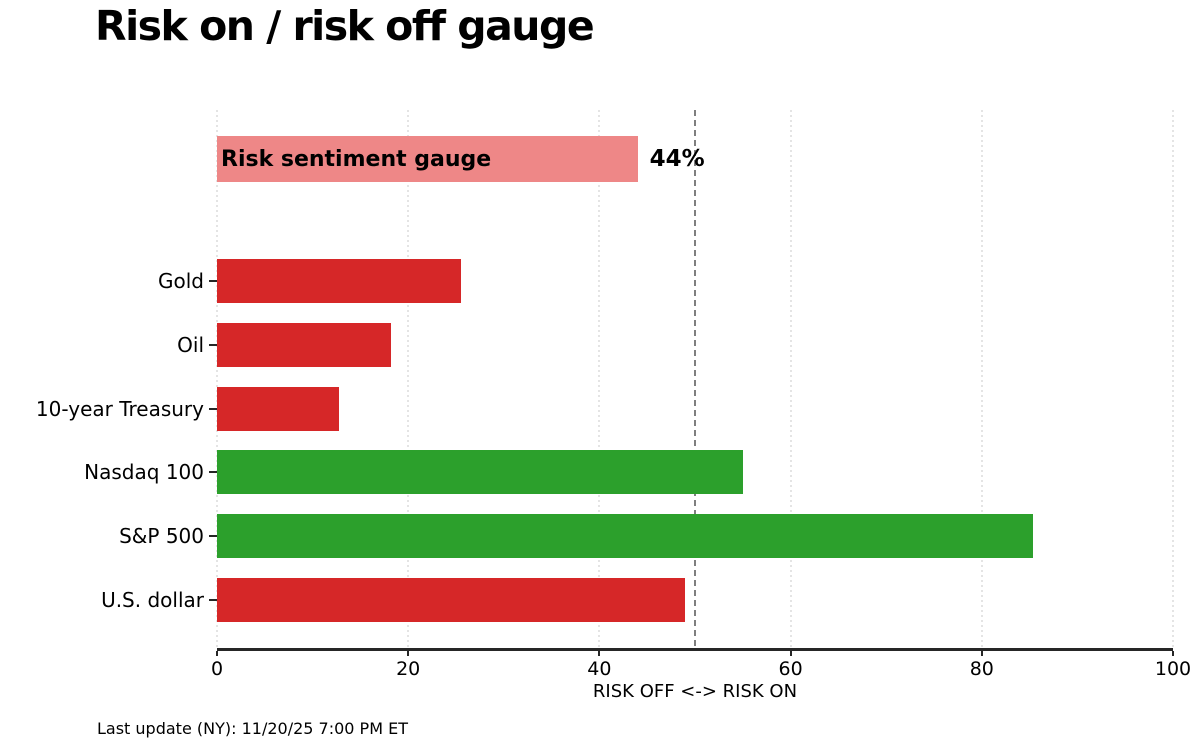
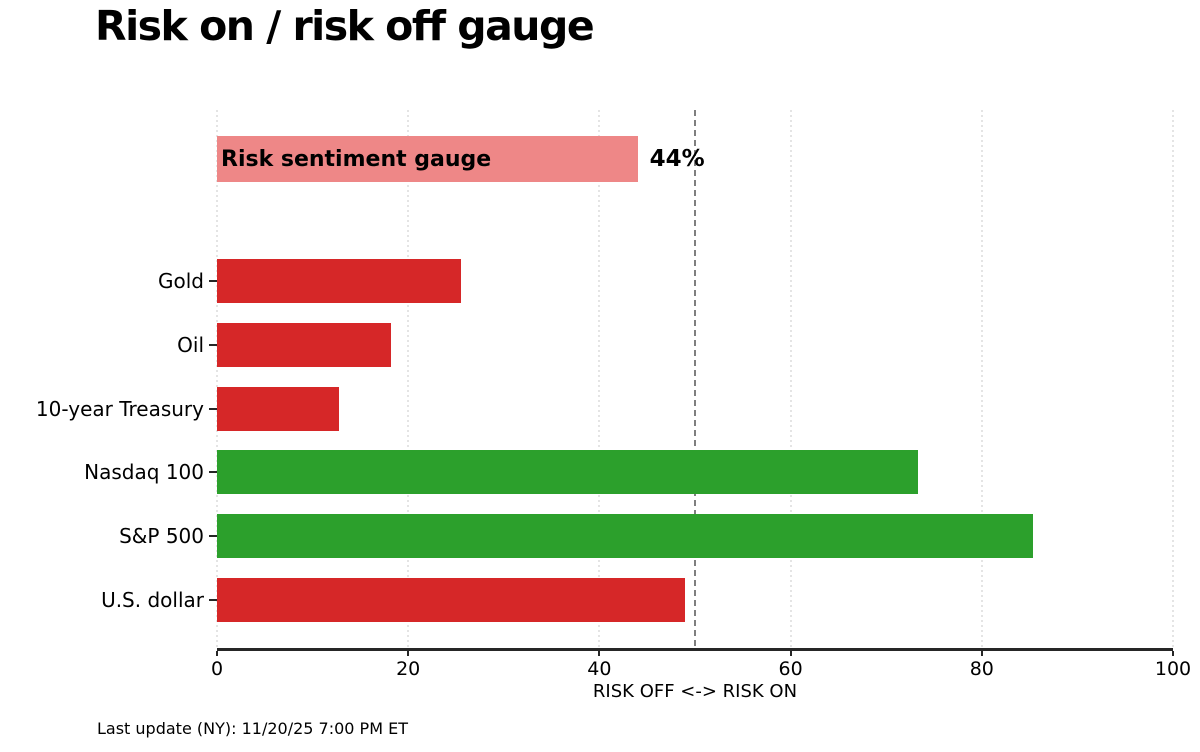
Nasdaq 100: 55 -> 73
